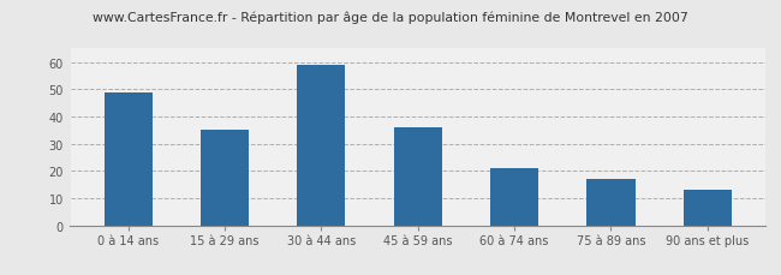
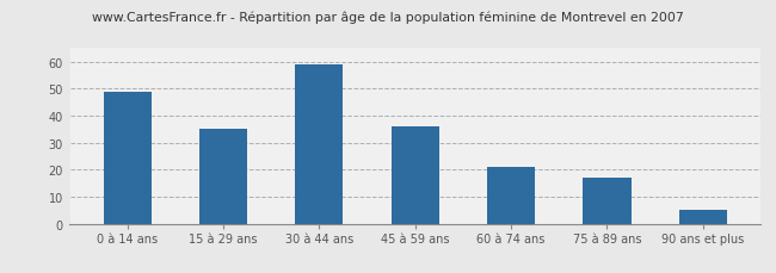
90 ans et plus: 13 -> 5
